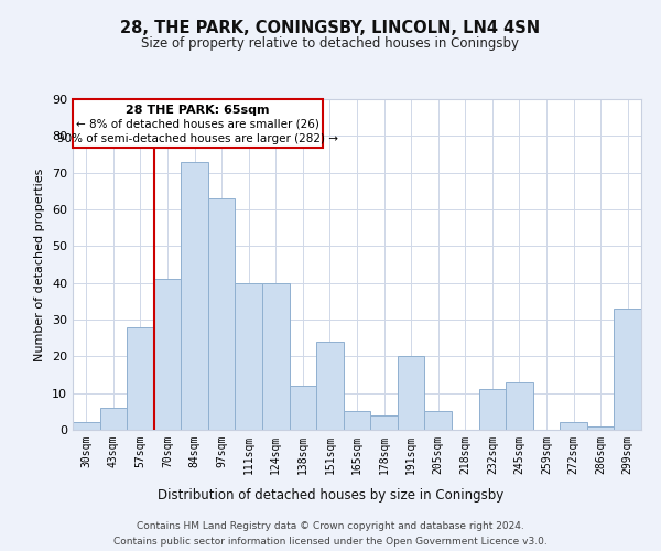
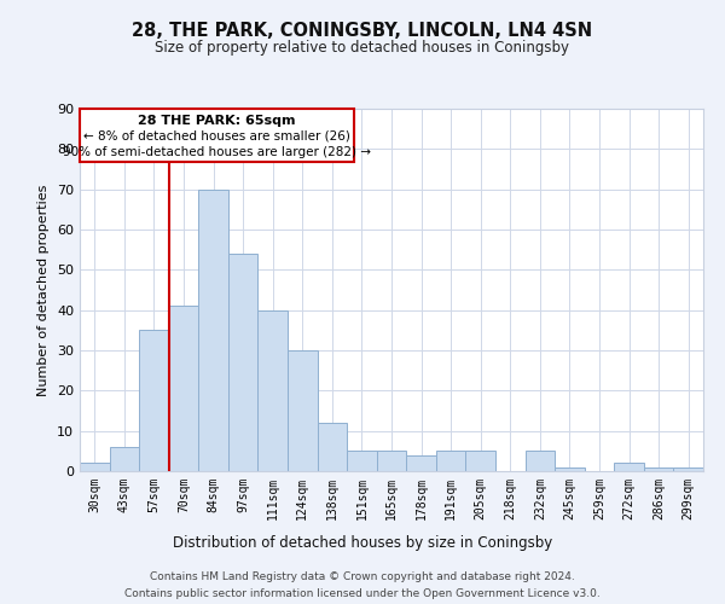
57sqm: 28 -> 35
84sqm: 73 -> 70
97sqm: 63 -> 54
124sqm: 40 -> 30
151sqm: 24 -> 5
191sqm: 20 -> 5
232sqm: 11 -> 5
245sqm: 13 -> 1
299sqm: 33 -> 1
